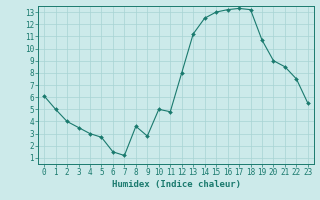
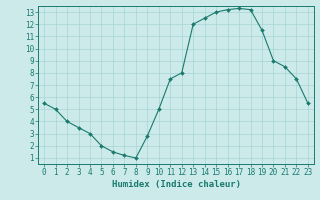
0: 6.1 -> 5.5
5: 2.7 -> 2.0
8: 3.6 -> 1.0
11: 4.8 -> 7.5
13: 11.2 -> 12.0
19: 10.7 -> 11.5
